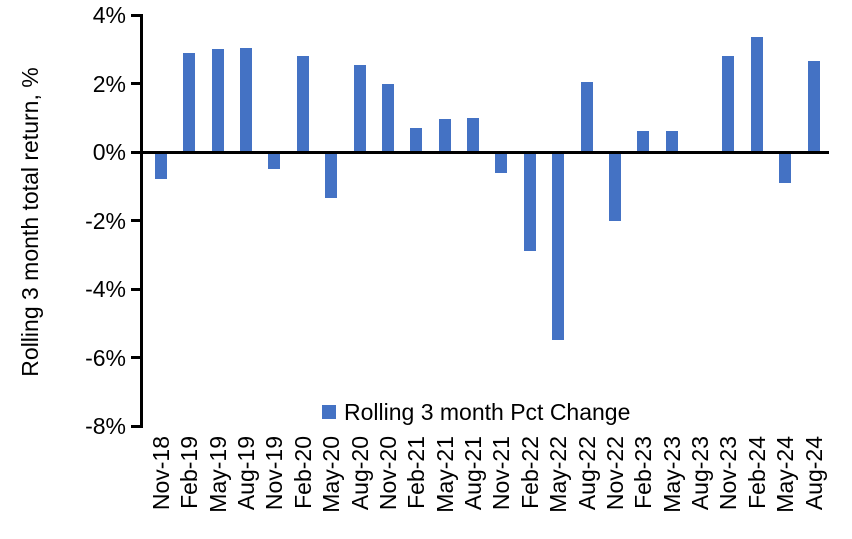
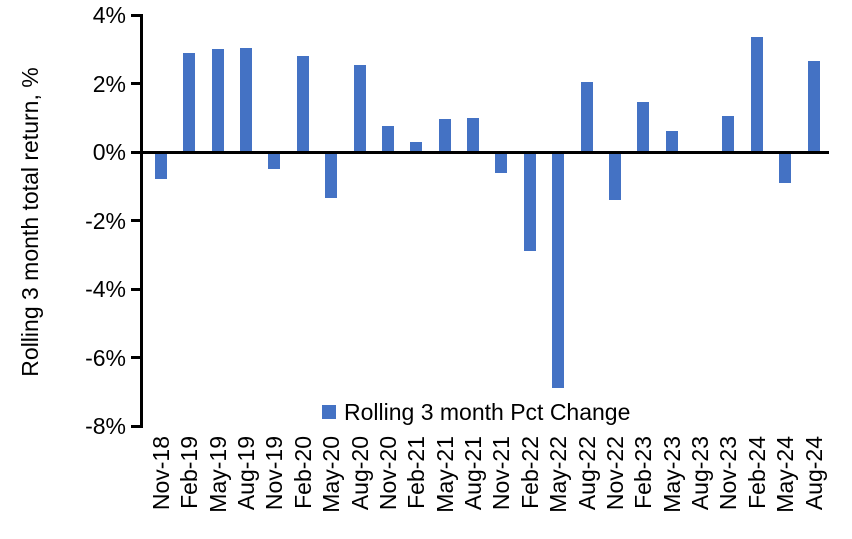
Nov-20: 2.0% -> 0.8%
Feb-21: 0.7% -> 0.3%
May-22: -5.5% -> -6.9%
Nov-22: -2.0% -> -1.4%
Feb-23: 0.6% -> 1.4%
Nov-23: 2.8% -> 1.1%
